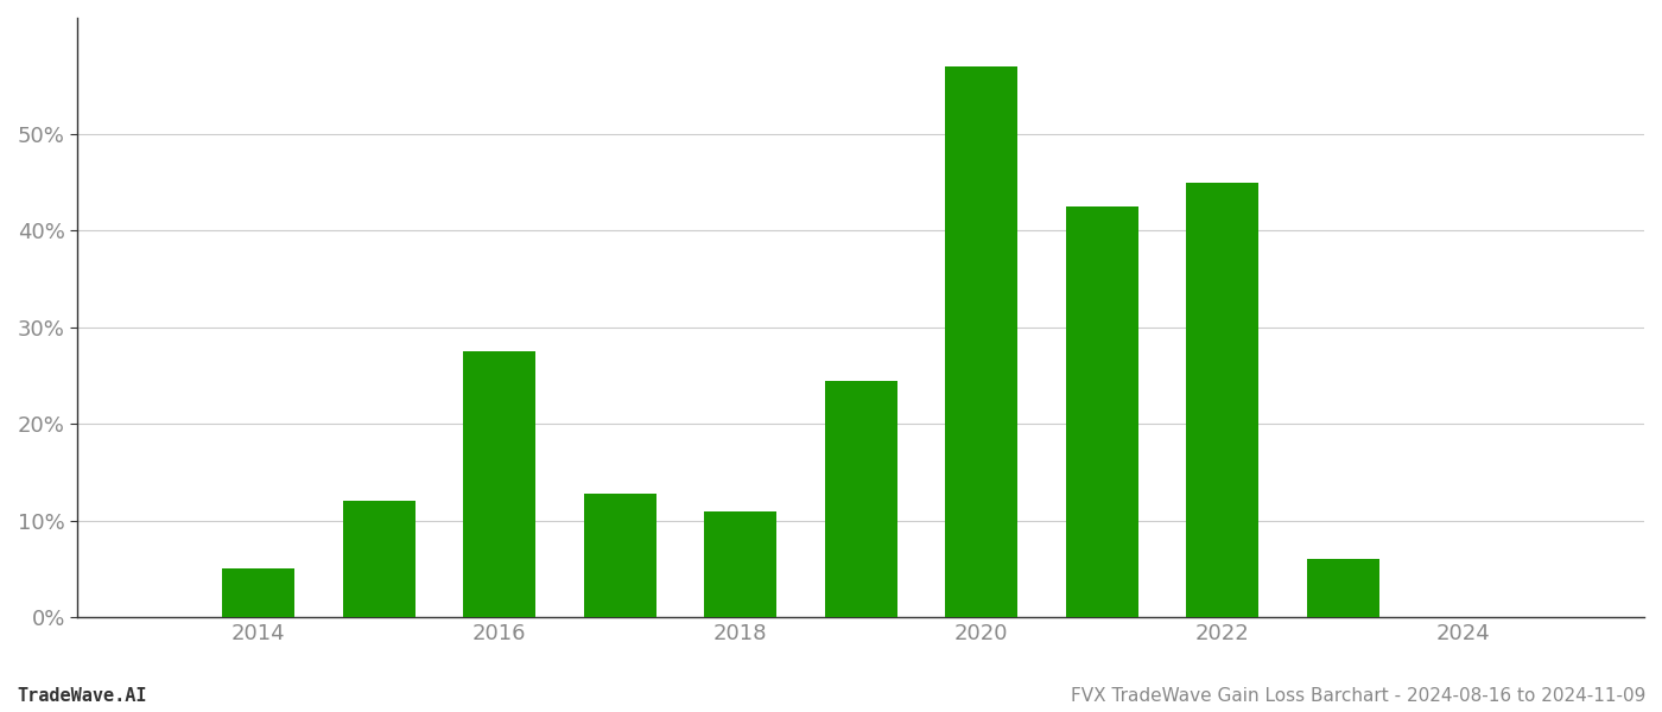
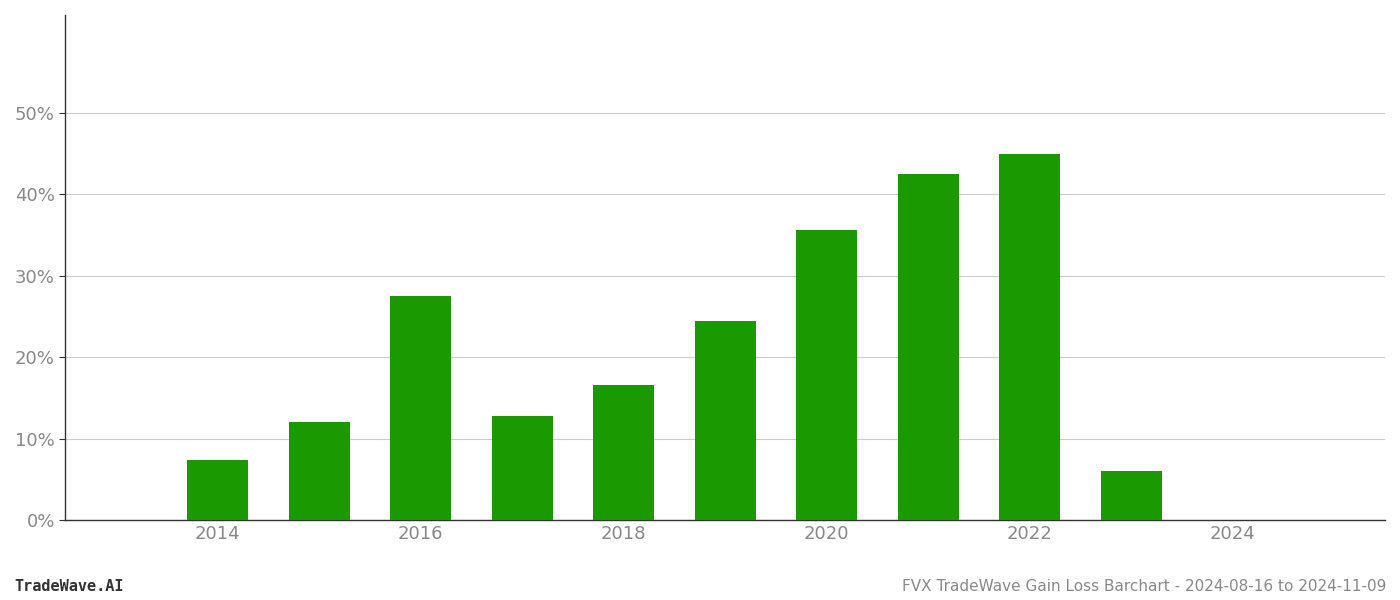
2014: 5.0% -> 7.4%
2018: 11.0% -> 16.6%
2020: 57.0% -> 35.6%
